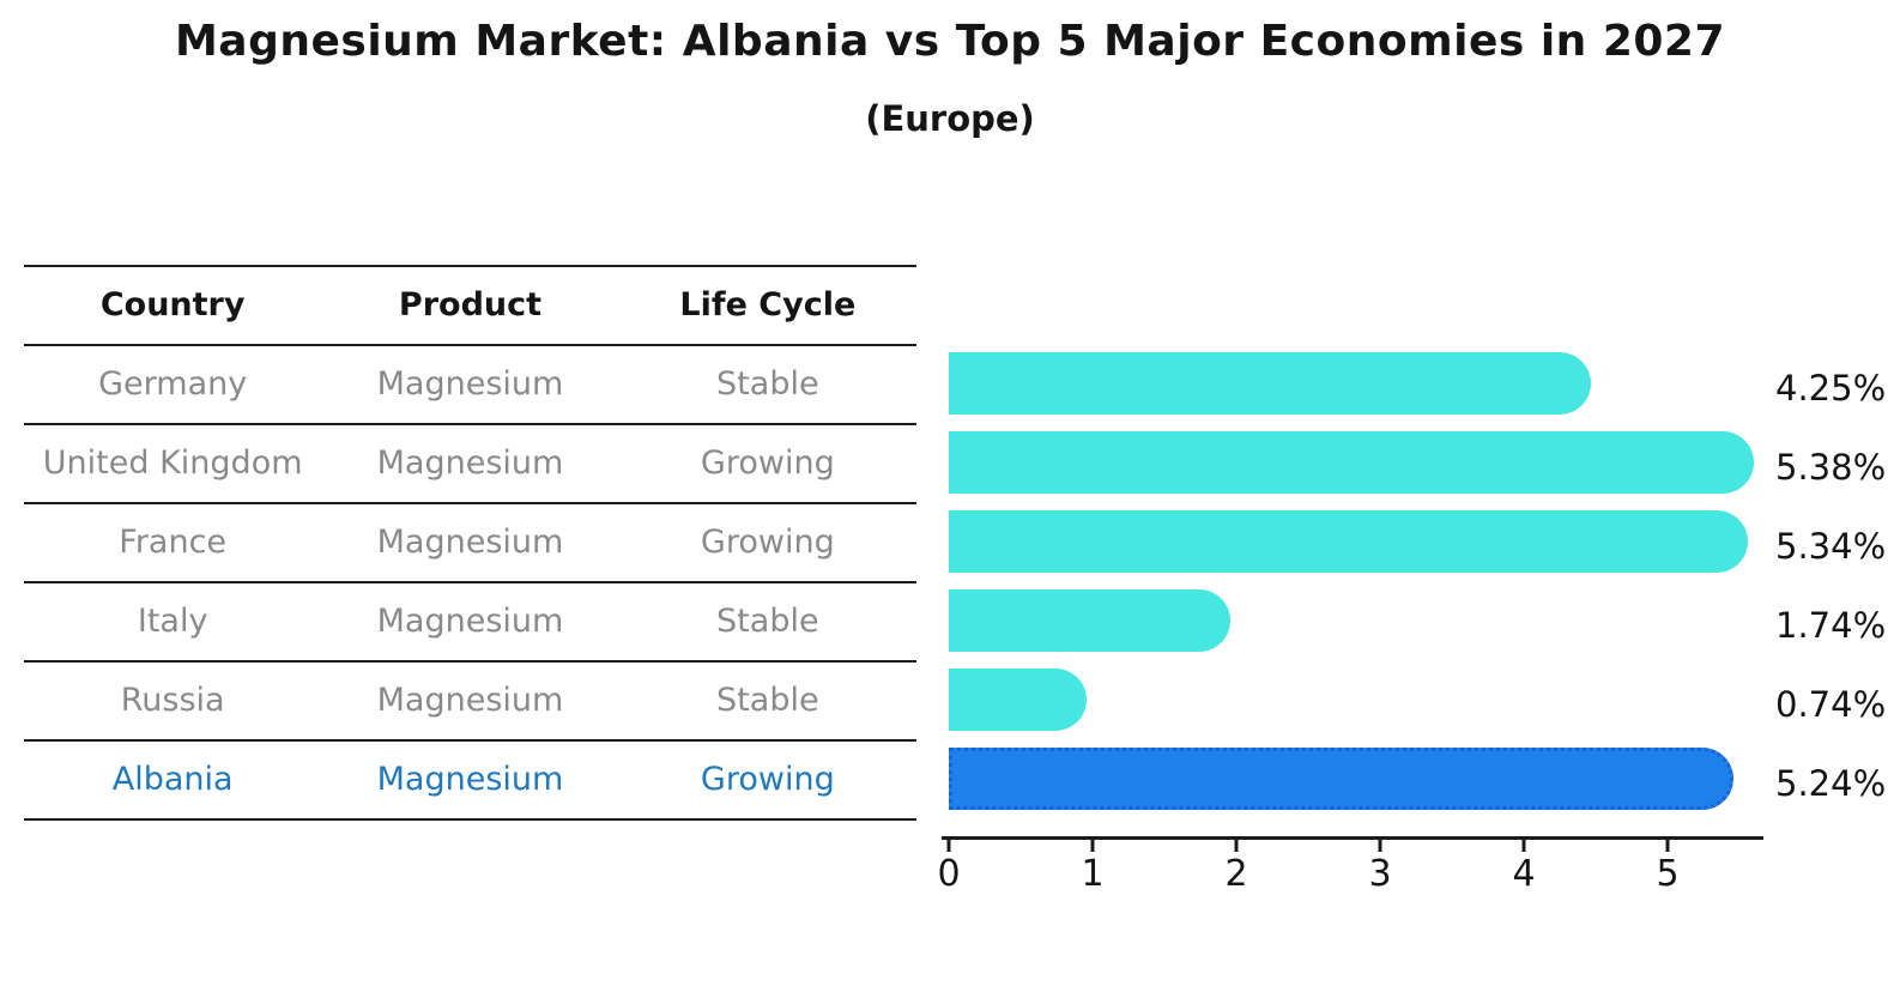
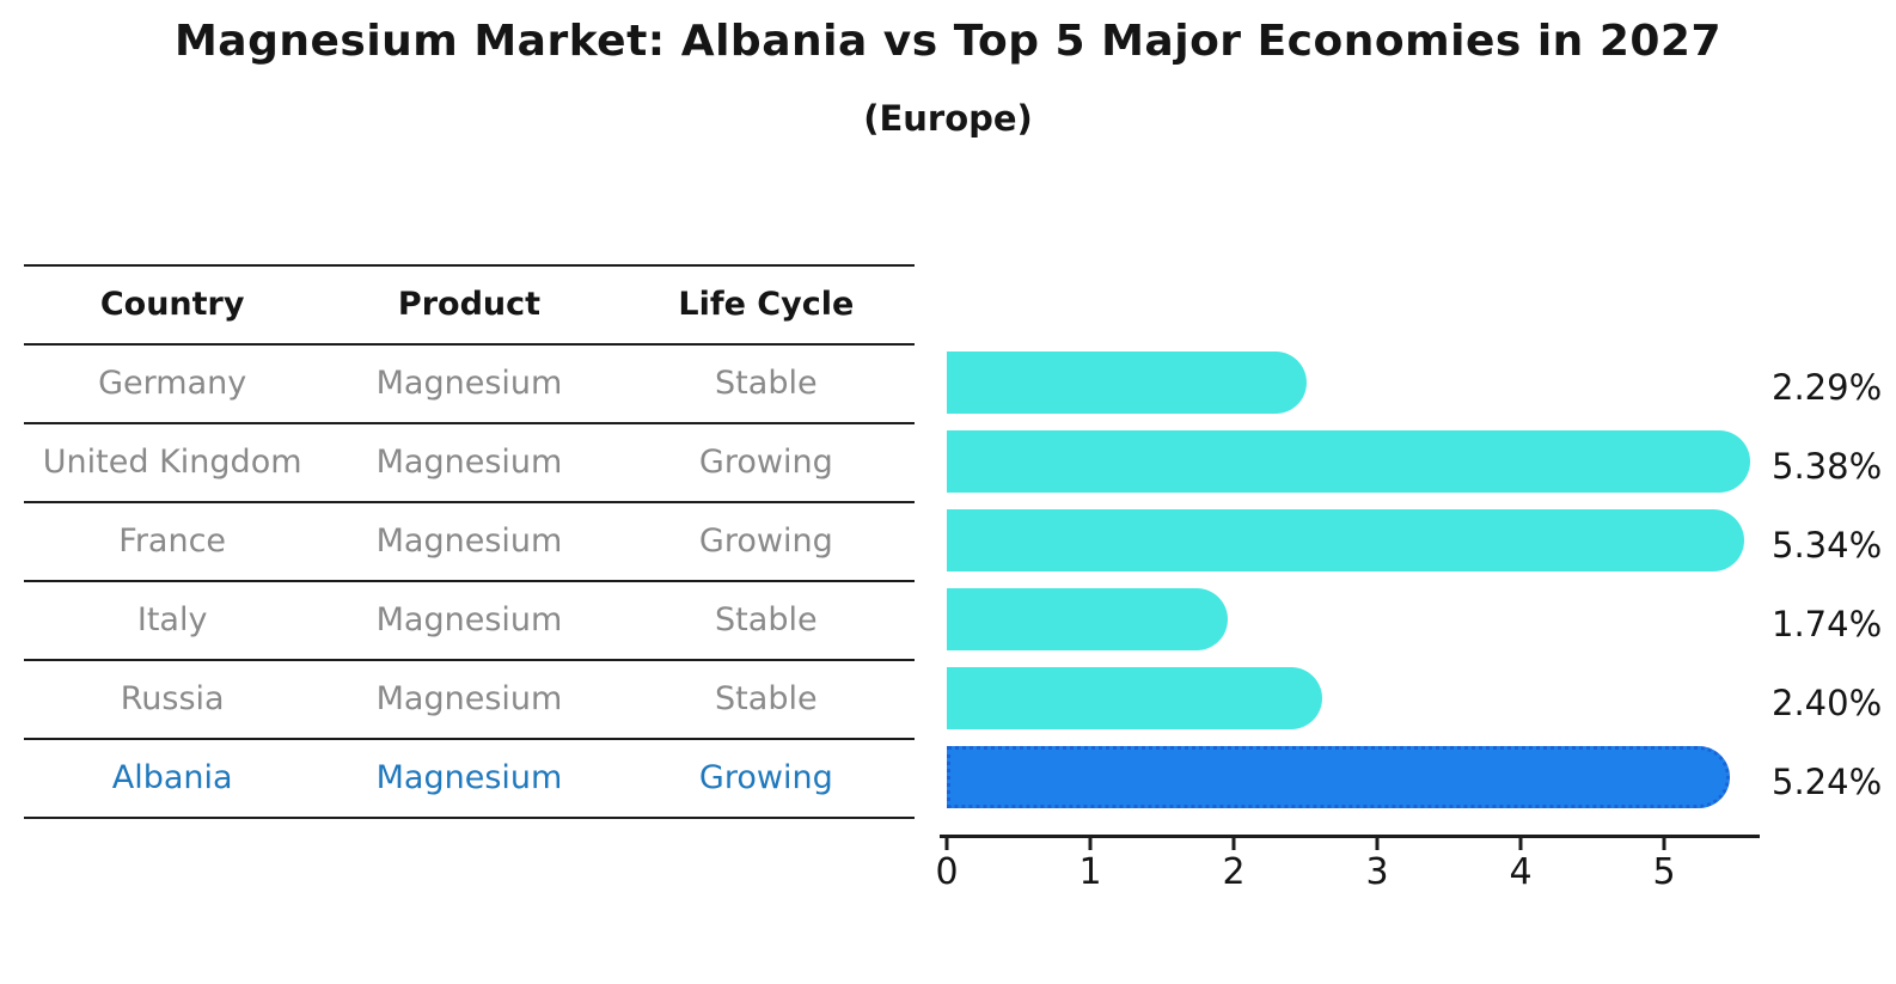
Germany: 4.25% -> 2.29%
Russia: 0.74% -> 2.40%
